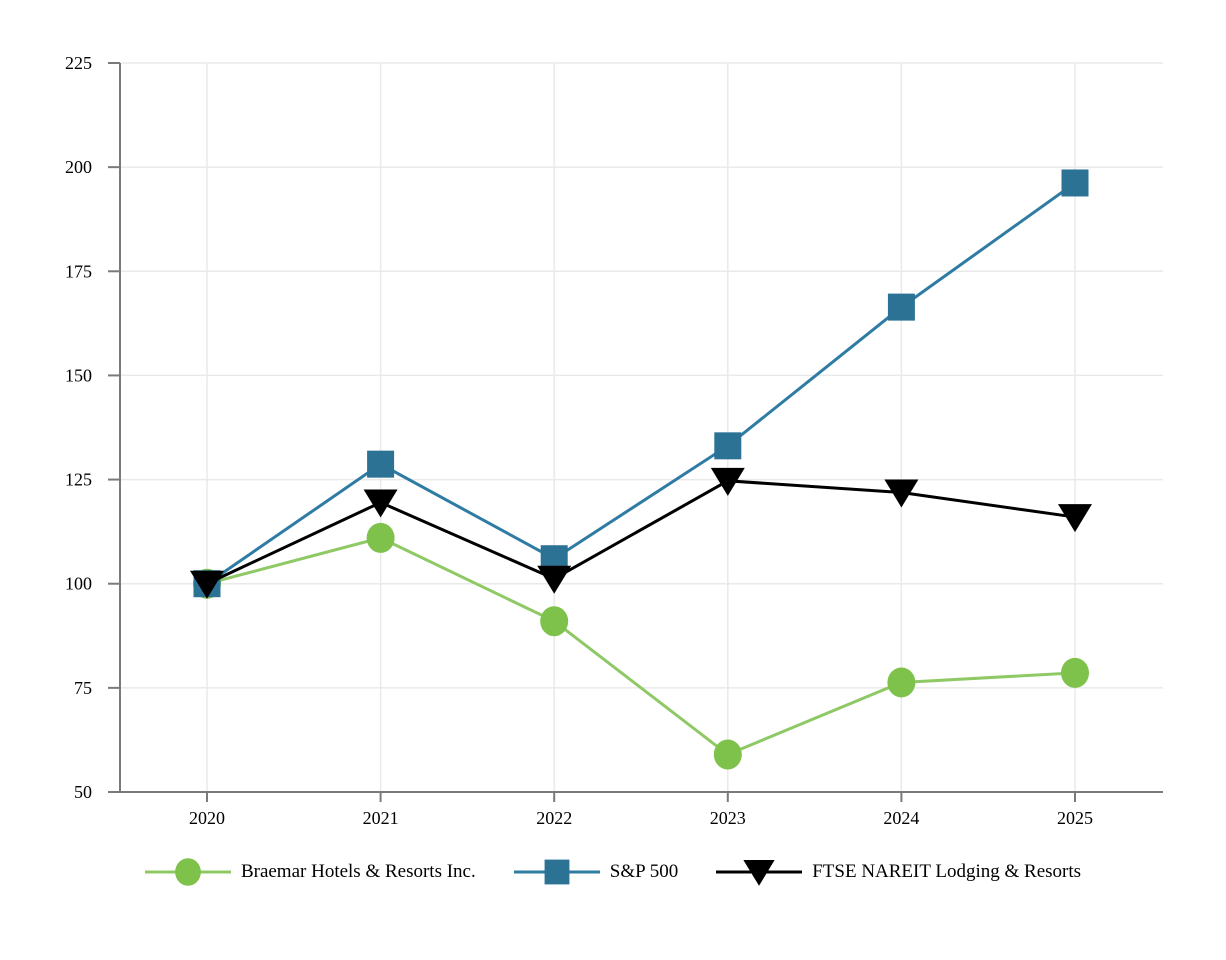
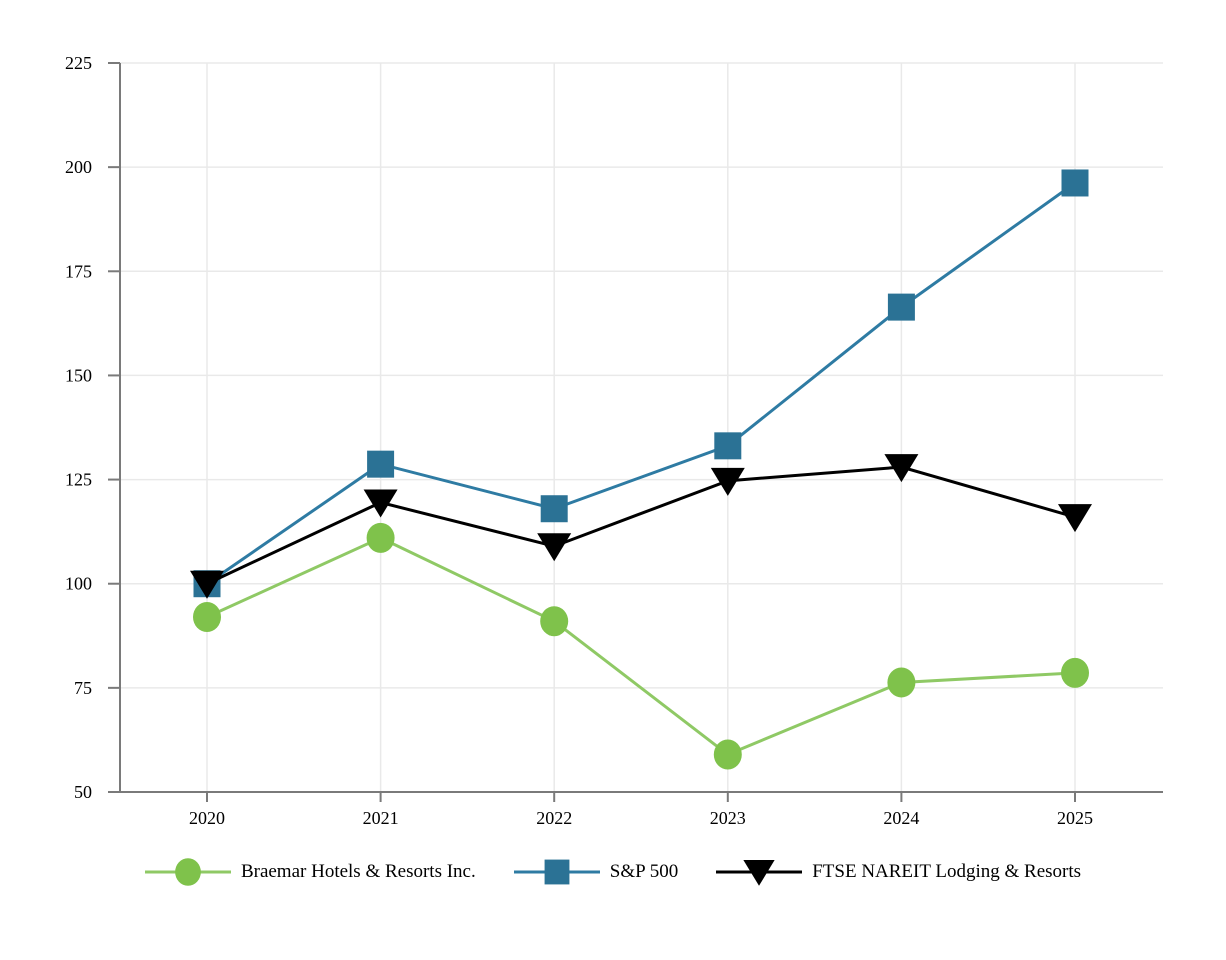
Braemar Hotels & Resorts Inc./2020: 100 -> 92
S&P 500/2022: 106 -> 118
FTSE NAREIT Lodging & Resorts/2022: 101 -> 109
FTSE NAREIT Lodging & Resorts/2024: 122 -> 128
